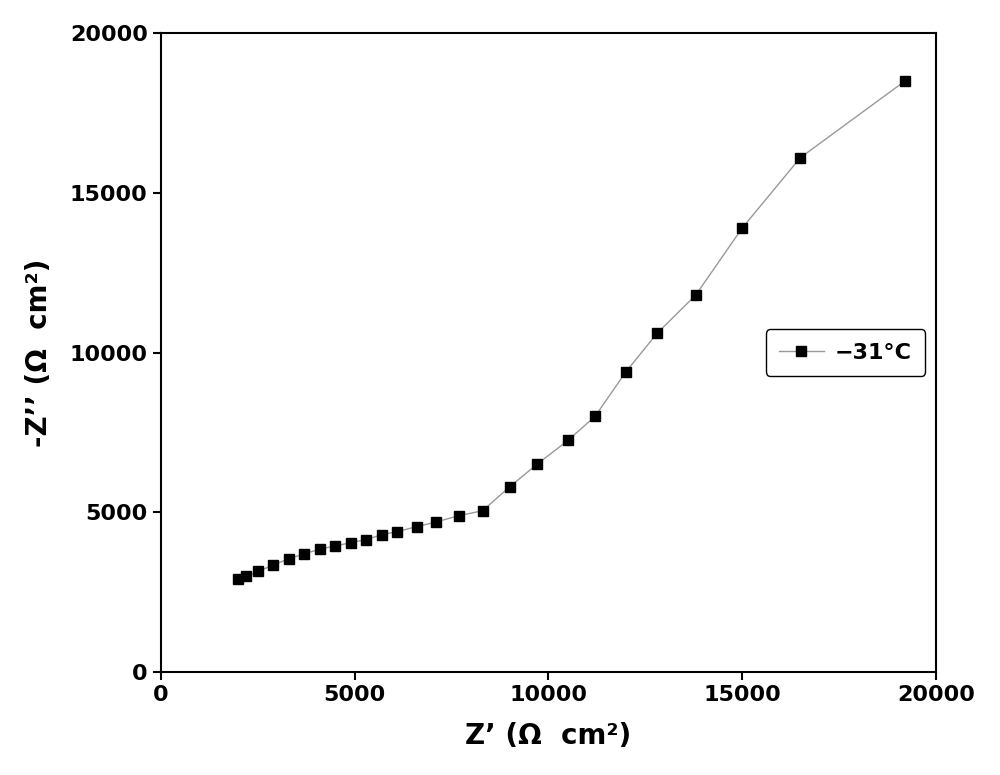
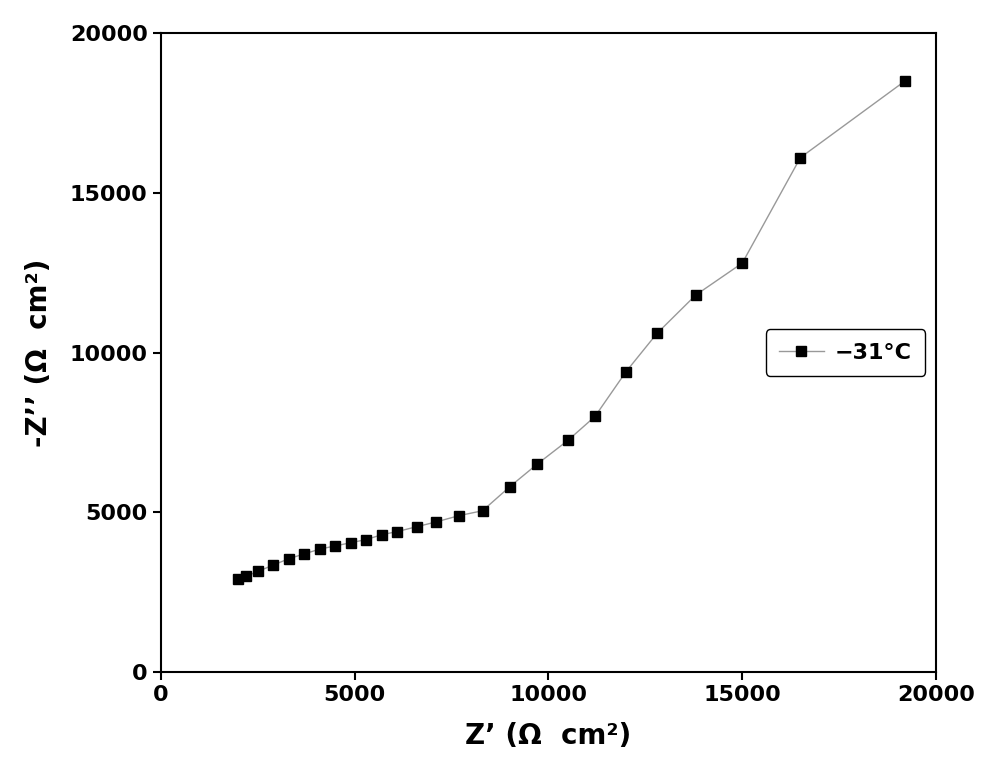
15000: 13900 -> 12800
